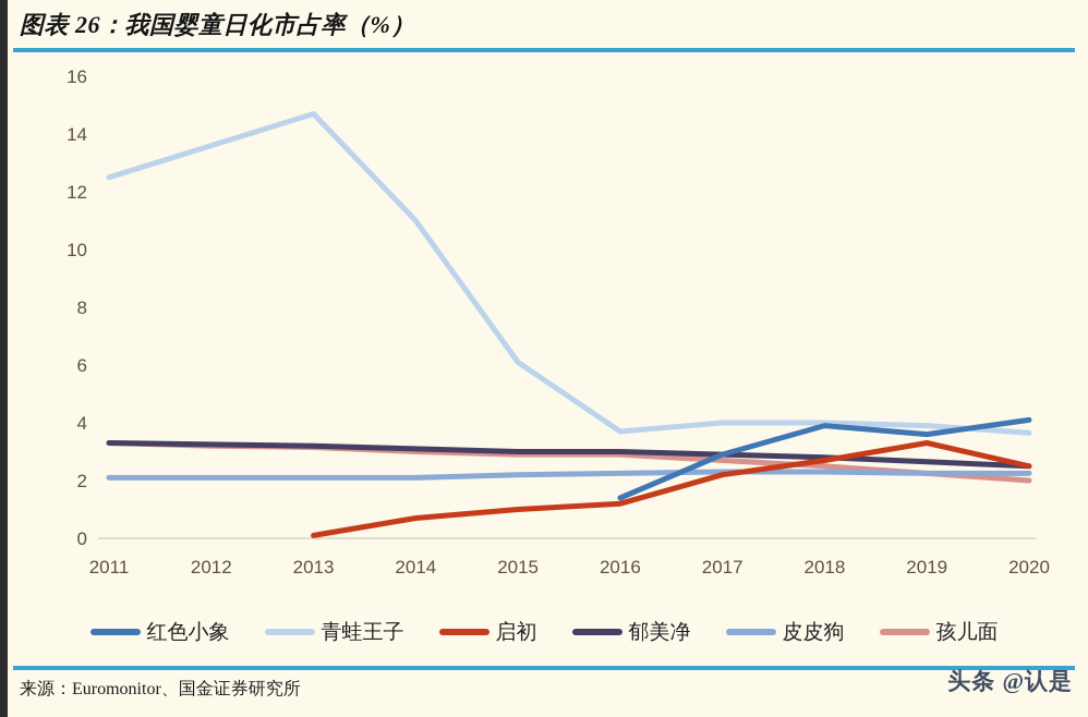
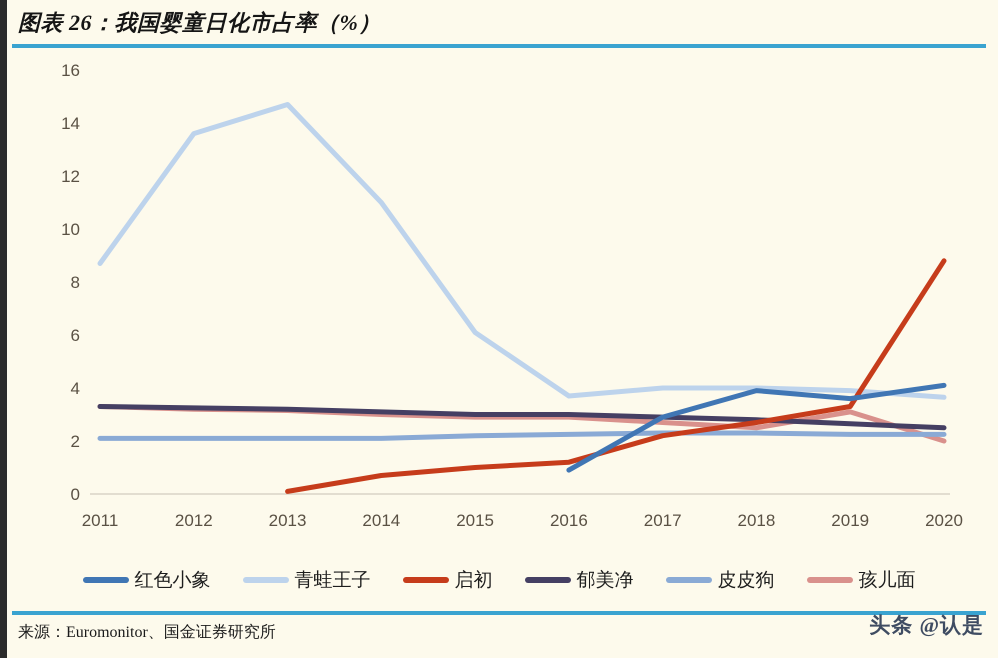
青蛙王子/2011: 12.5 -> 8.7
红色小象/2016: 1.4 -> 0.9
孩儿面/2019: 2.2 -> 3.1
启初/2020: 2.5 -> 8.8
